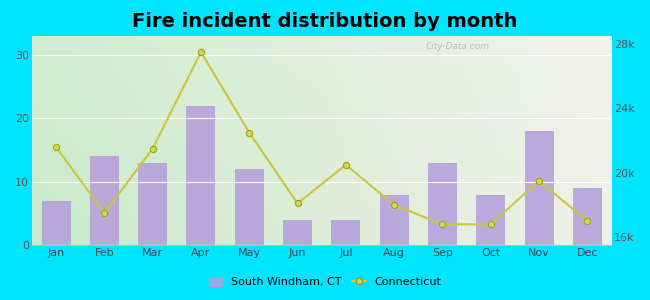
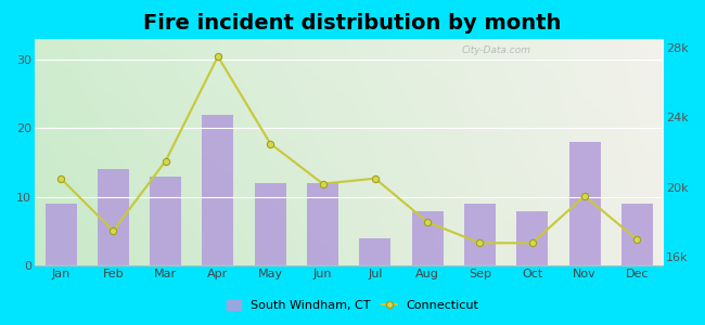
South Windham, CT/Jan: 7 -> 9
Connecticut/Jan: 21.6k -> 20.5k
South Windham, CT/Jun: 4 -> 12
Connecticut/Jun: 18.1k -> 20.2k
South Windham, CT/Sep: 13 -> 9
